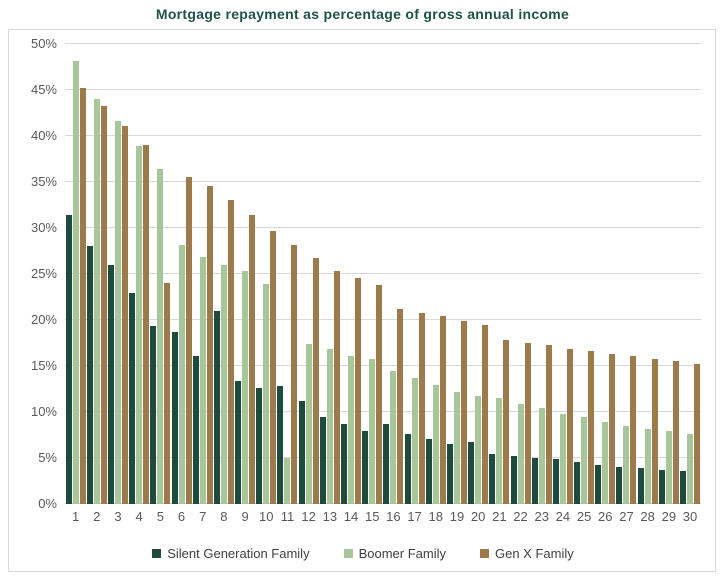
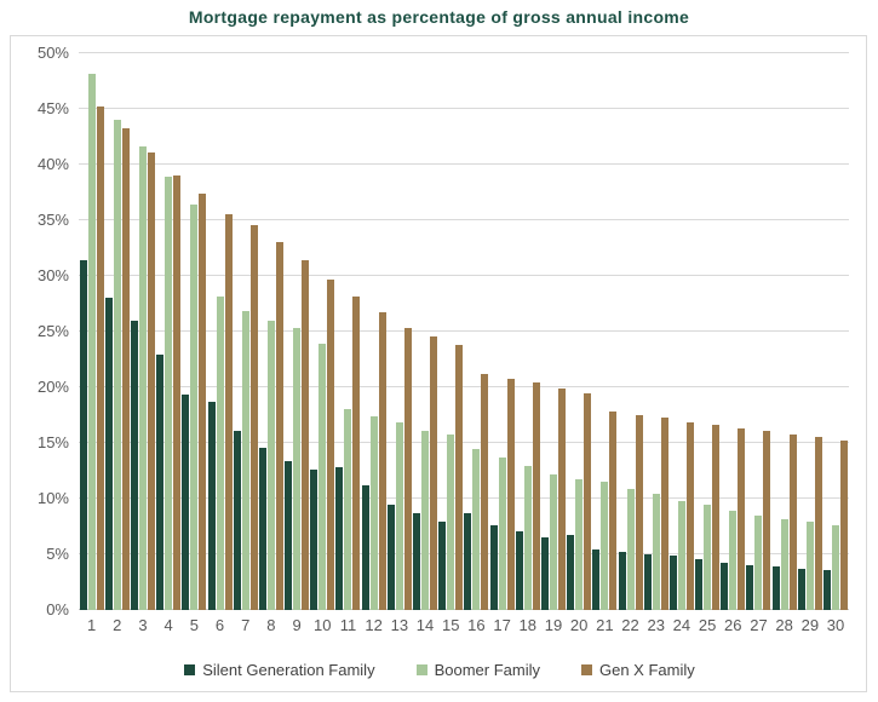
Gen X Family/5: 24% -> 37%
Silent Generation Family/8: 21% -> 15%
Boomer Family/11: 5% -> 18%
